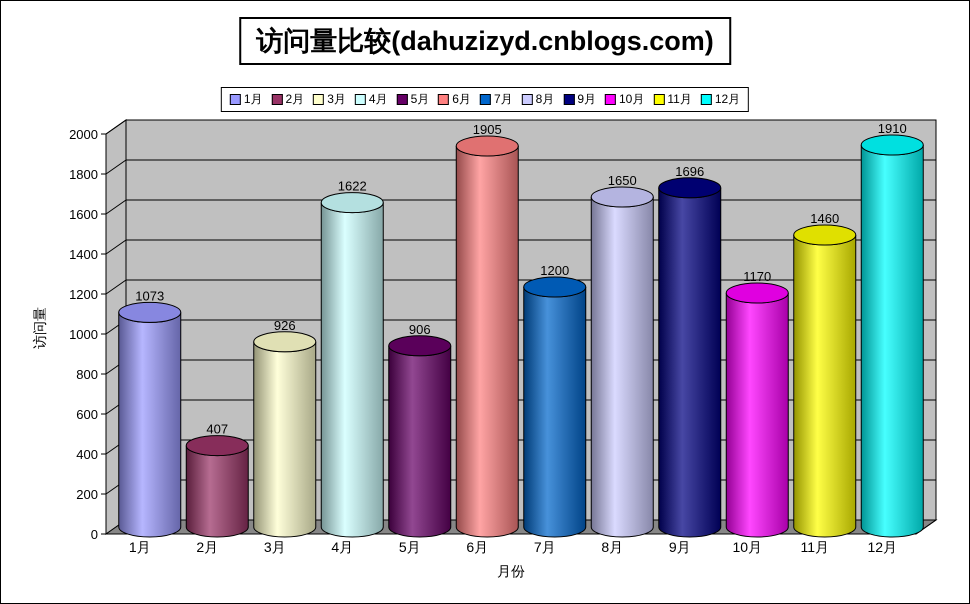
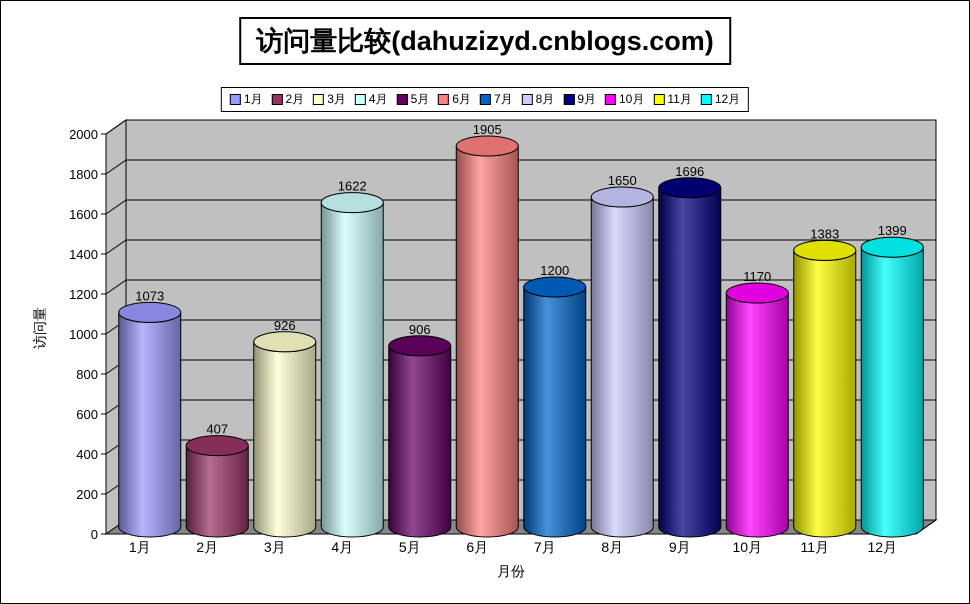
11月: 1460 -> 1383
12月: 1910 -> 1399
